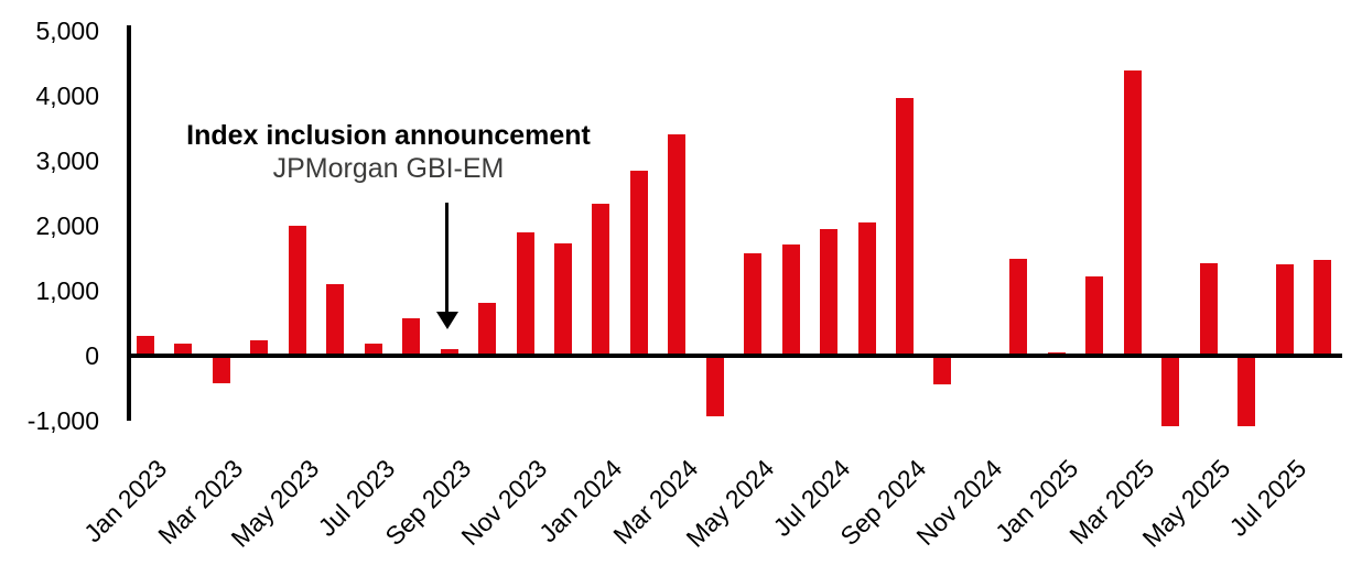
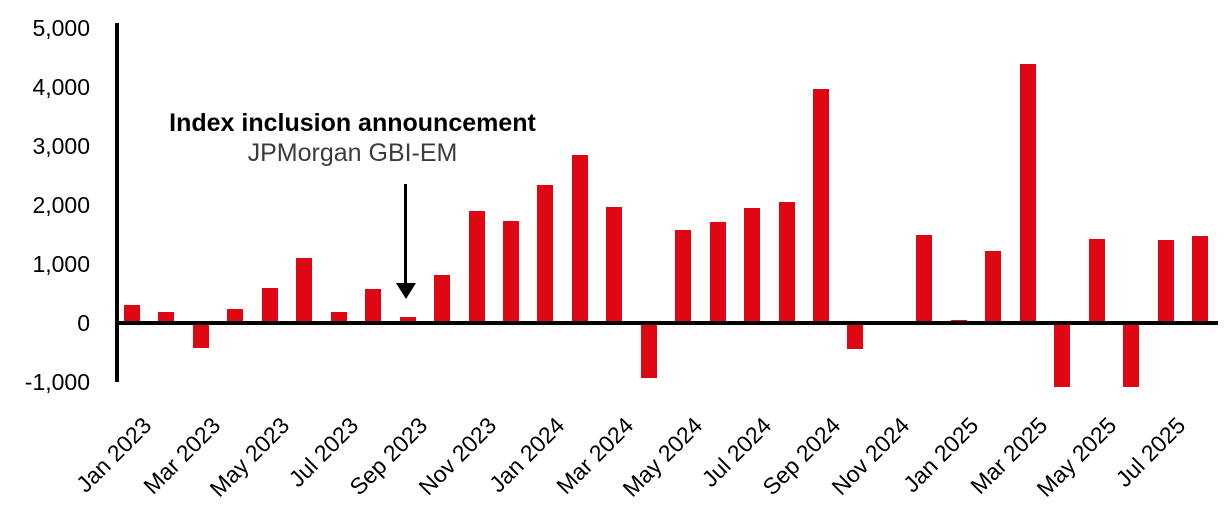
May 2023: 2000 -> 600
Mar 2024: 3400 -> 2000
